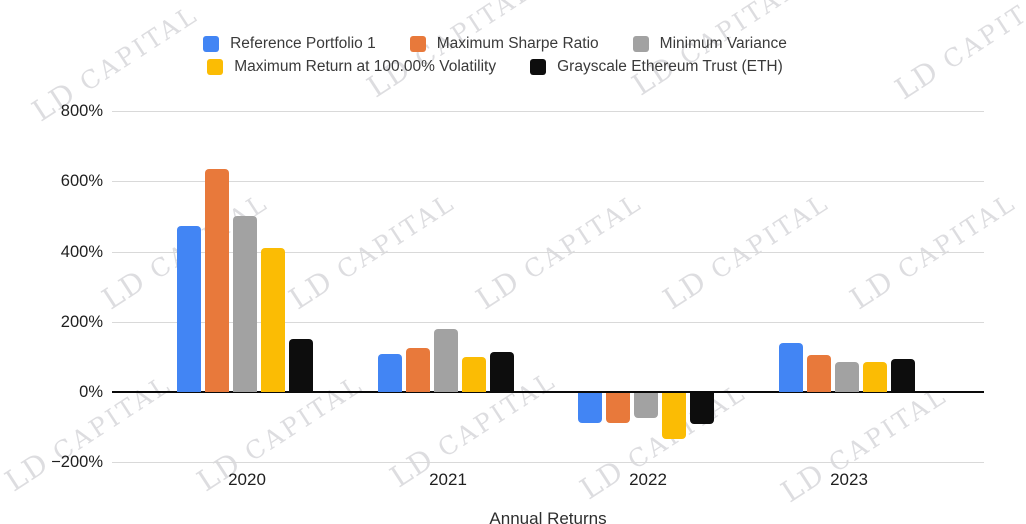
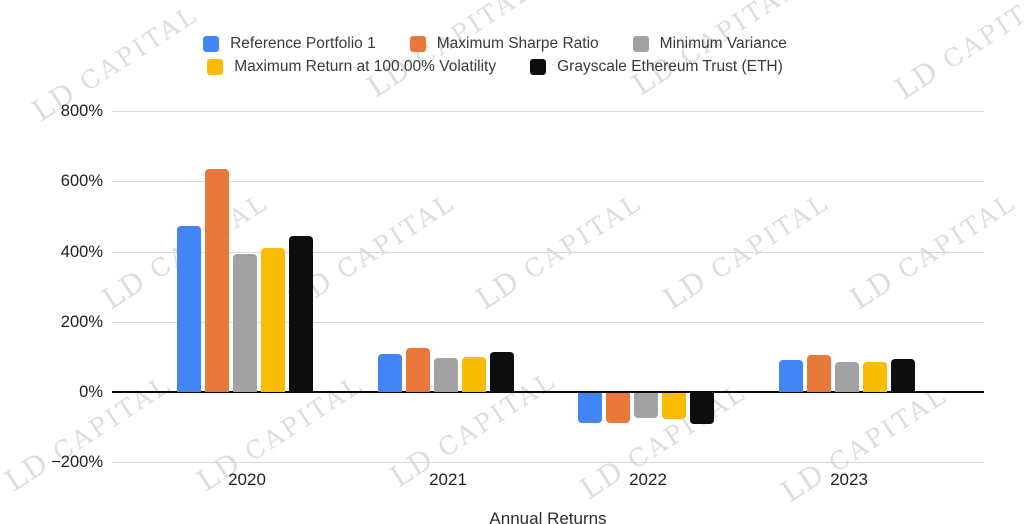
Minimum Variance/2020: 500% -> 390%
Grayscale Ethereum Trust (ETH)/2020: 150% -> 440%
Minimum Variance/2021: 180% -> 100%
Maximum Return at 100.00% Volatility/2022: -130% -> -80%
Reference Portfolio 1/2023: 140% -> 90%
